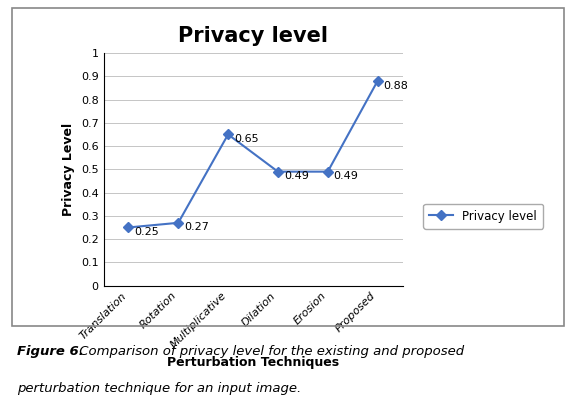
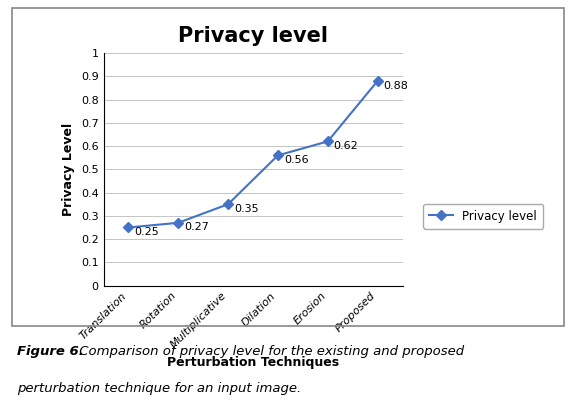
Multiplicative: 0.65 -> 0.35
Dilation: 0.49 -> 0.56
Erosion: 0.49 -> 0.62
